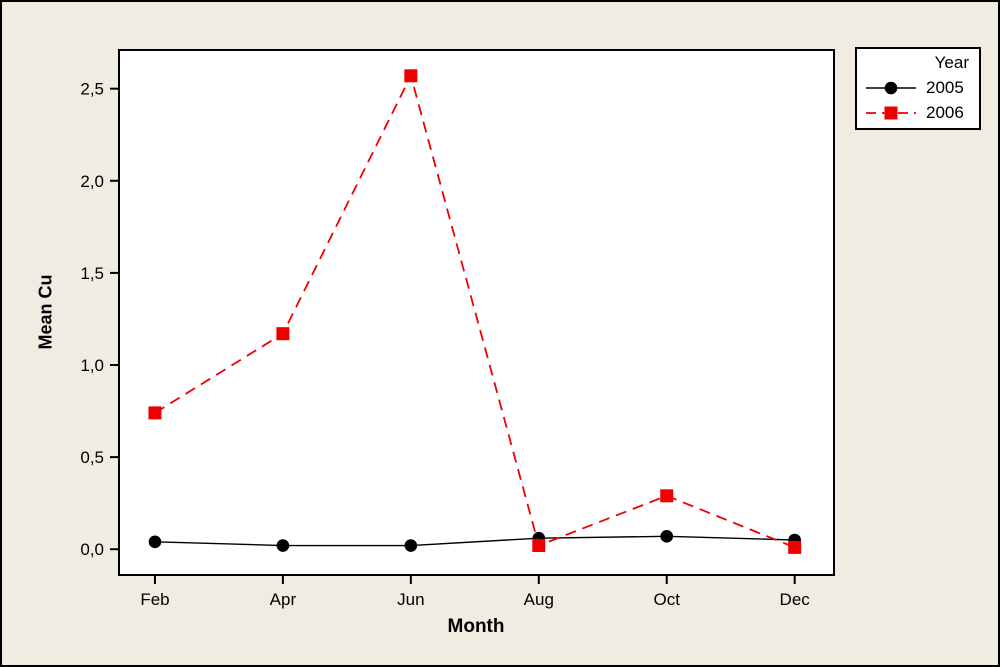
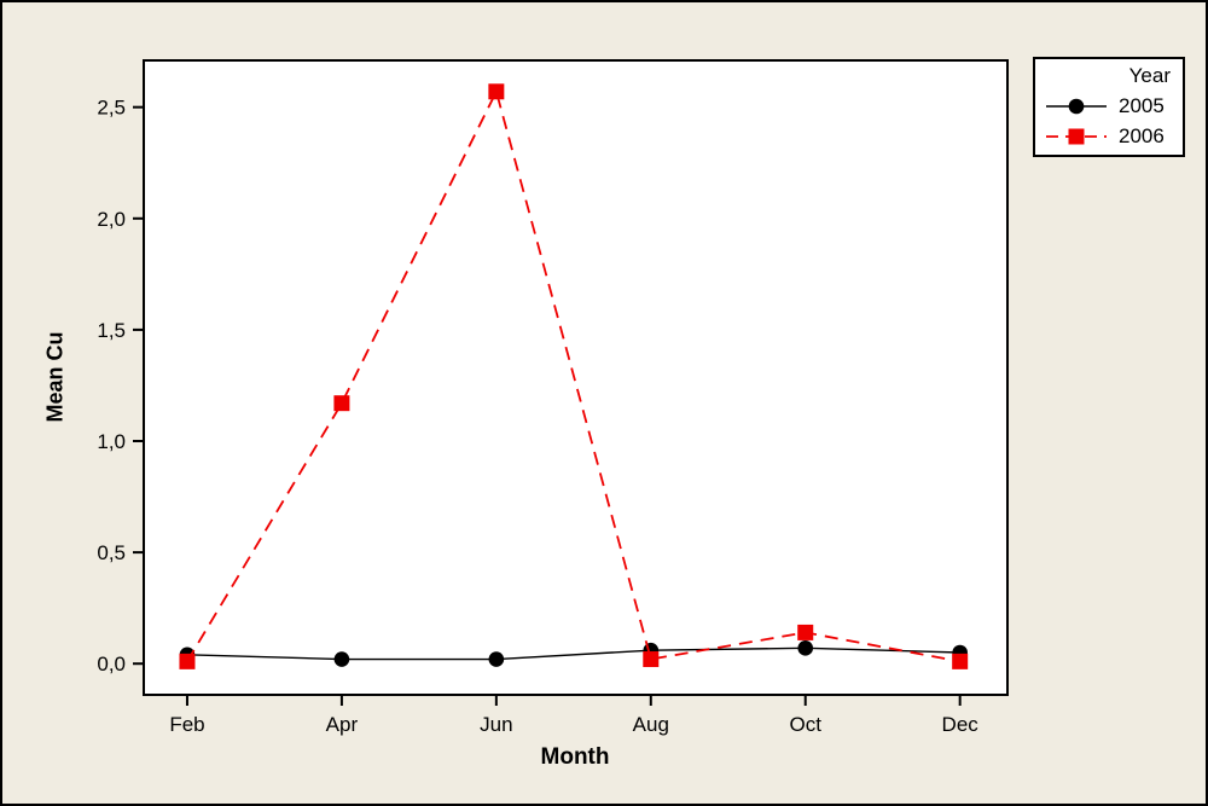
2006/Feb: 0,74 -> 0,01
2006/Oct: 0,29 -> 0,14
